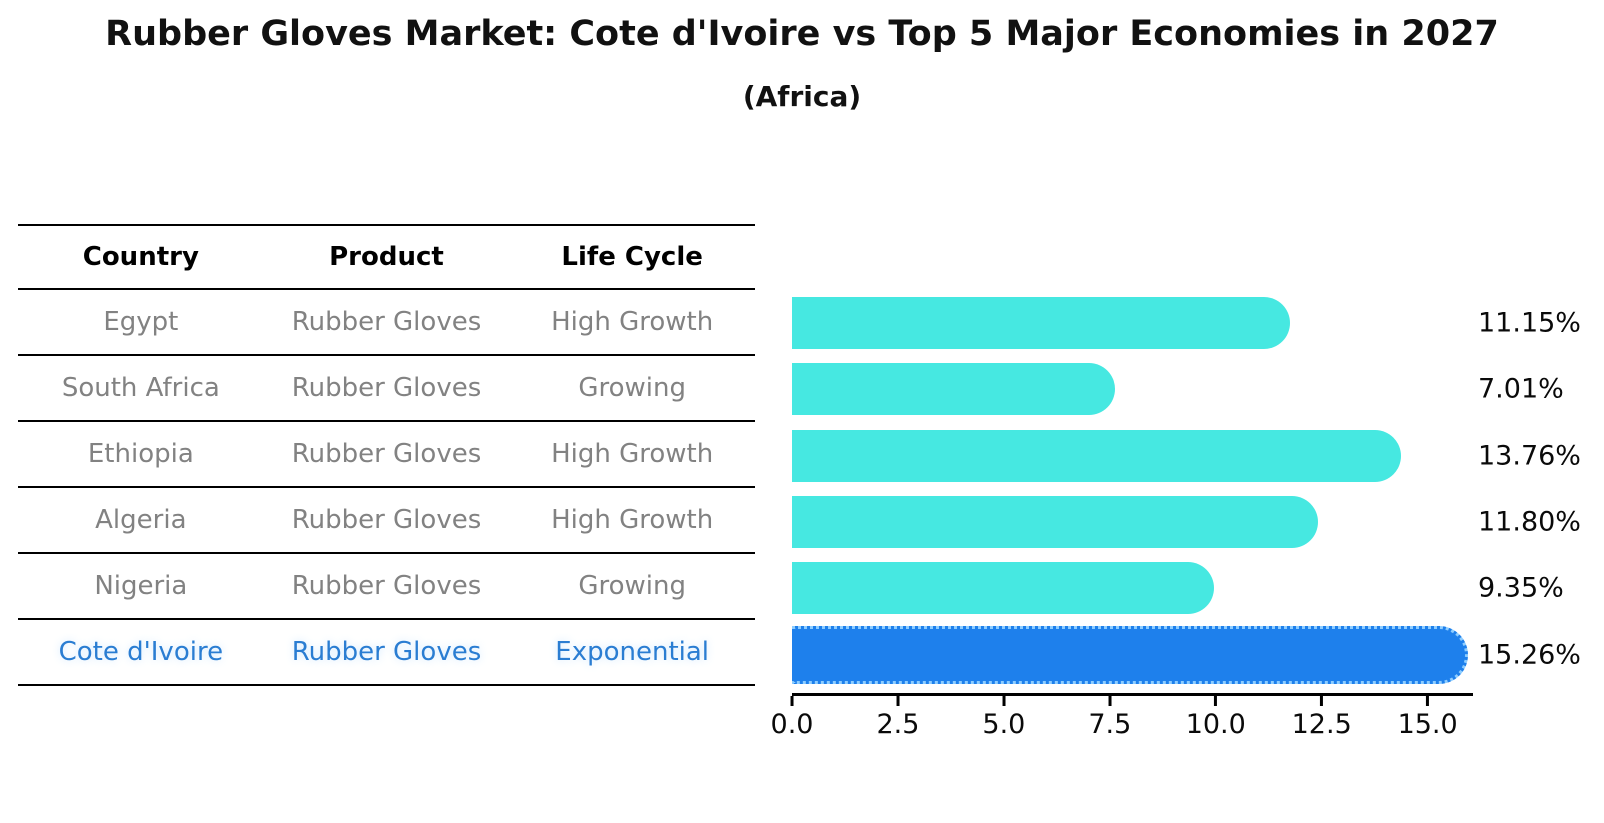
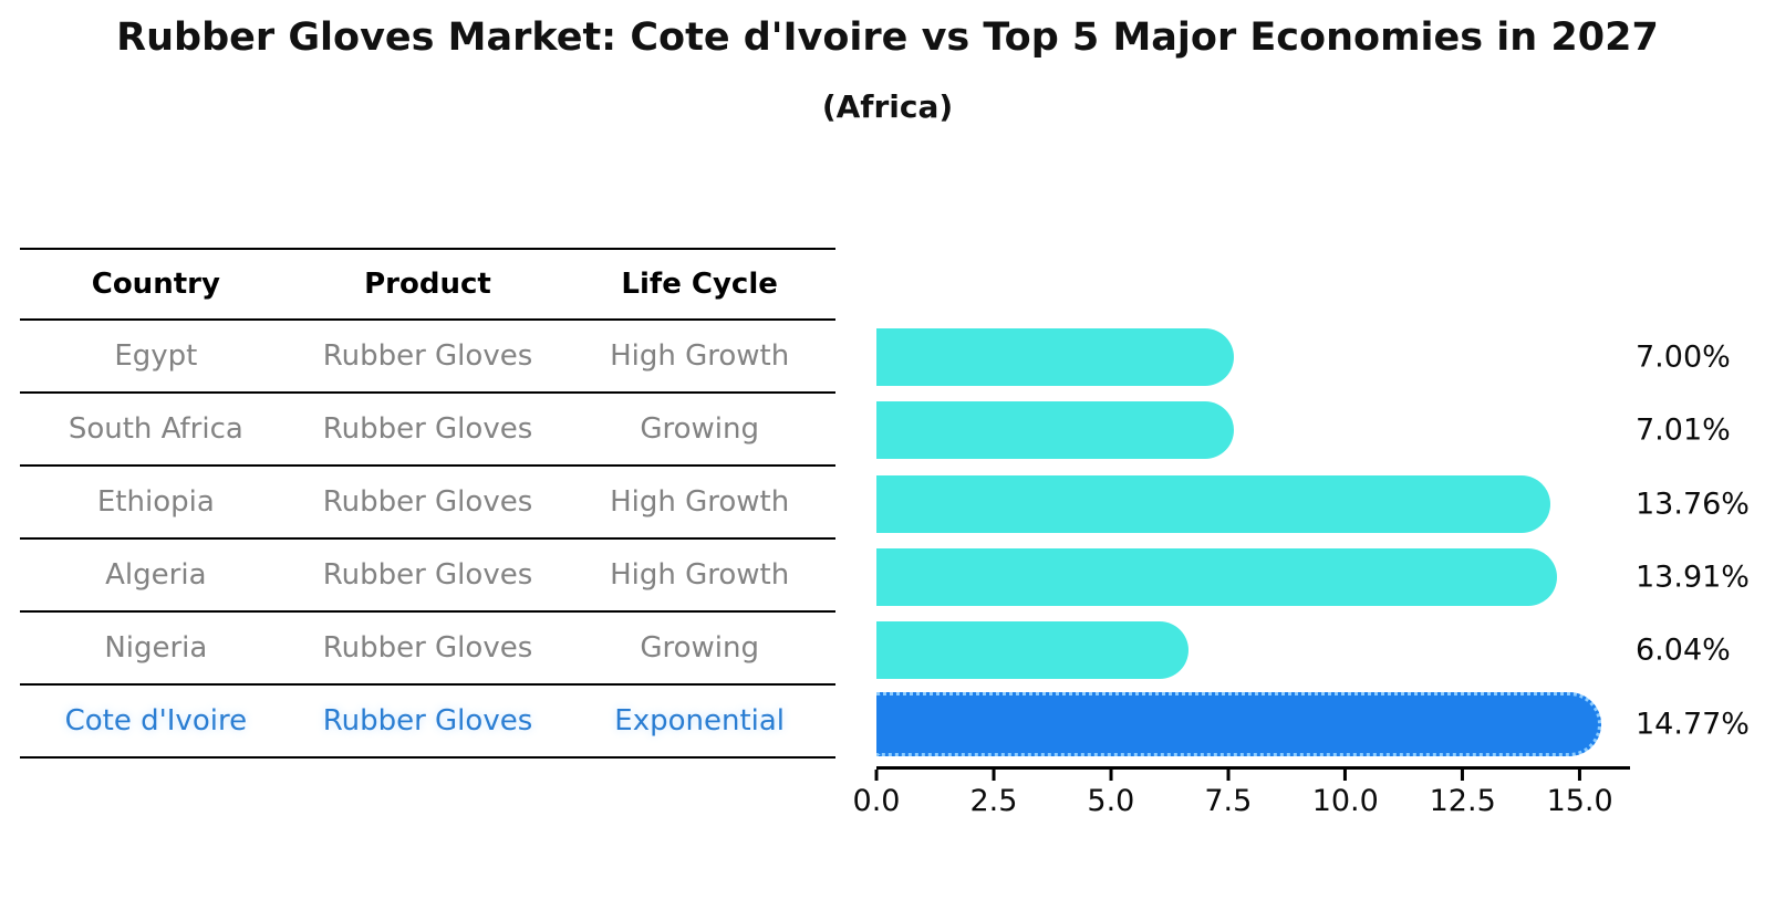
Egypt: 11.15% -> 7.00%
Algeria: 11.80% -> 13.91%
Nigeria: 9.35% -> 6.04%
Cote d'Ivoire: 15.26% -> 14.77%
